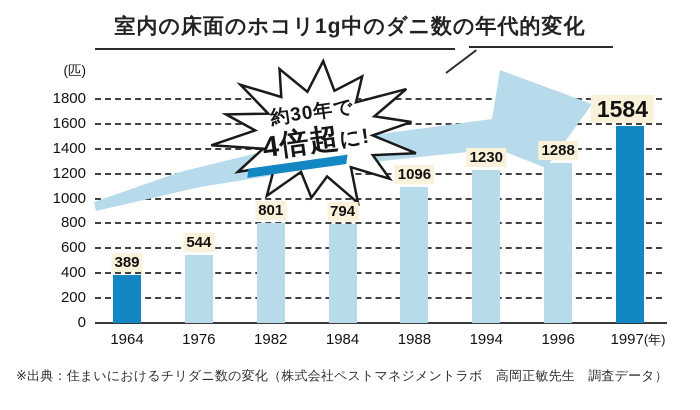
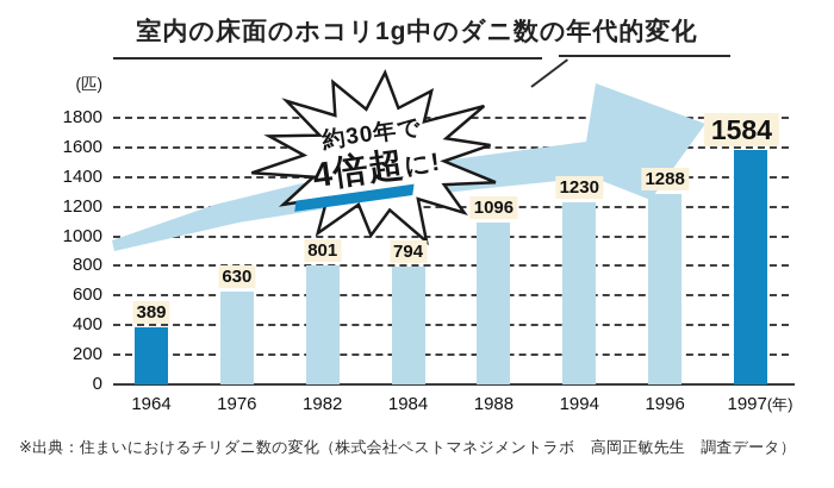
1976: 544 -> 630
